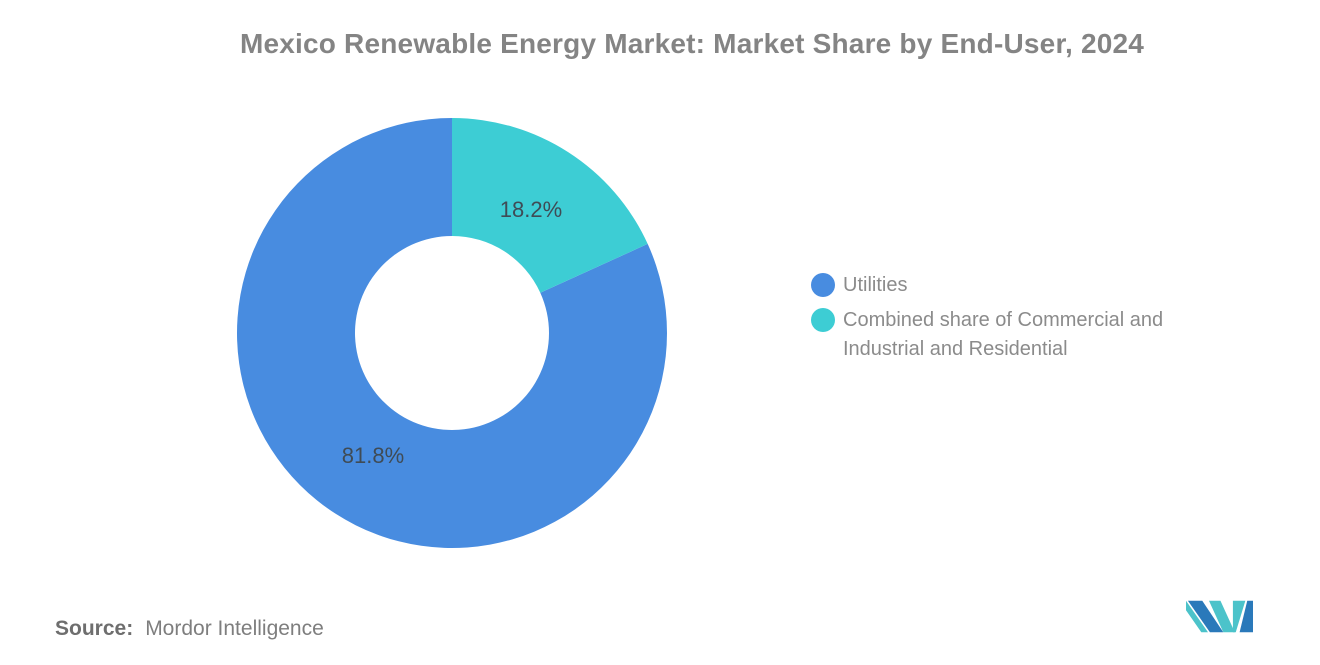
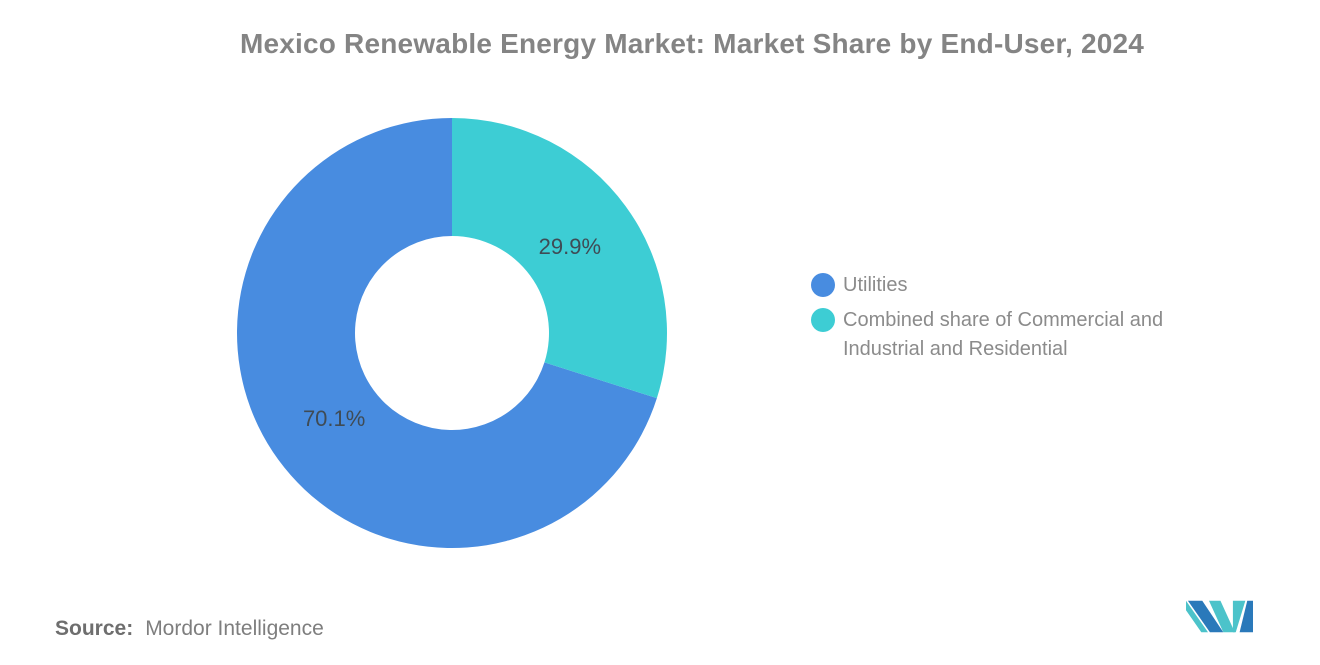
Utilities: 81.8% -> 70.1%
Combined share of Commercial and Industrial and Residential: 18.2% -> 29.9%
